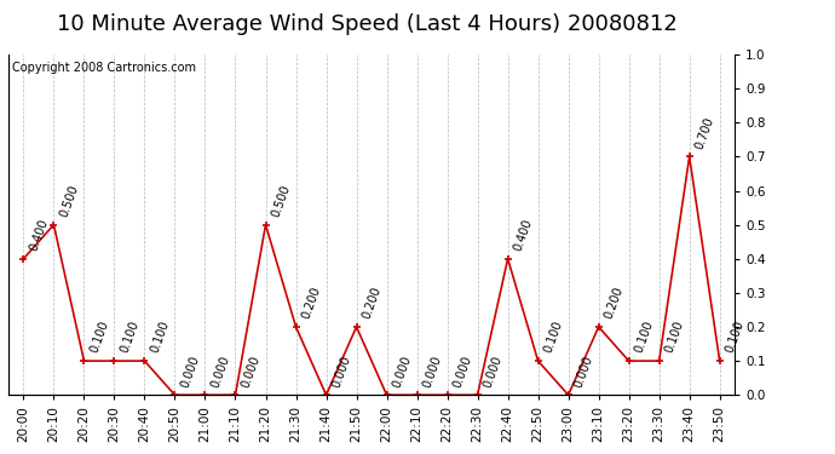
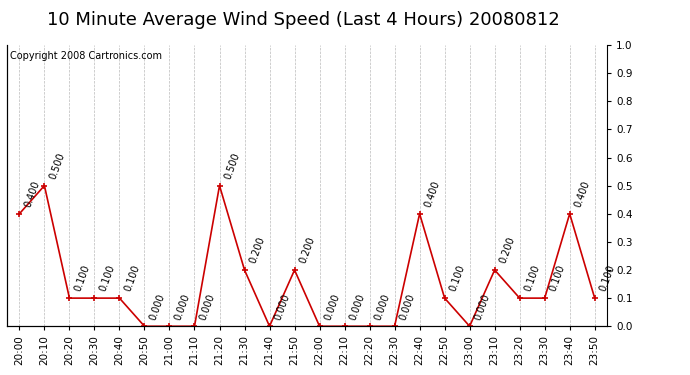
23:40: 0.700 -> 0.400
